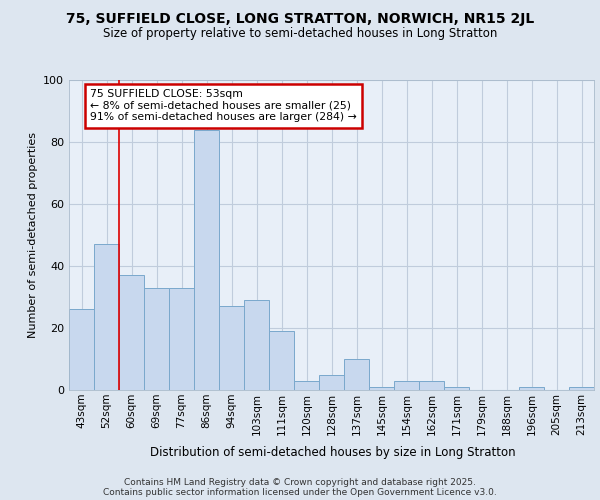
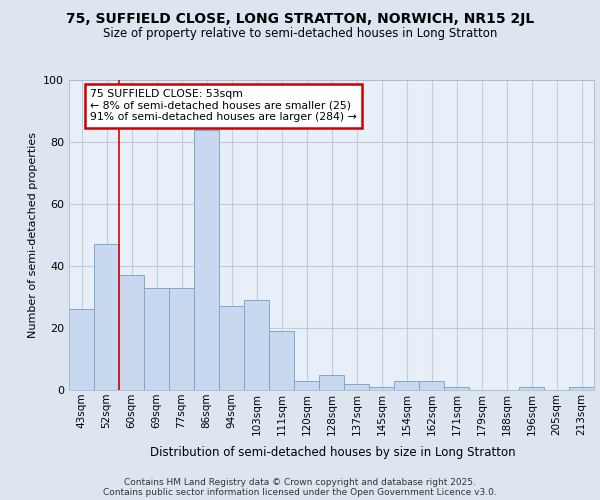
137sqm: 10 -> 2
